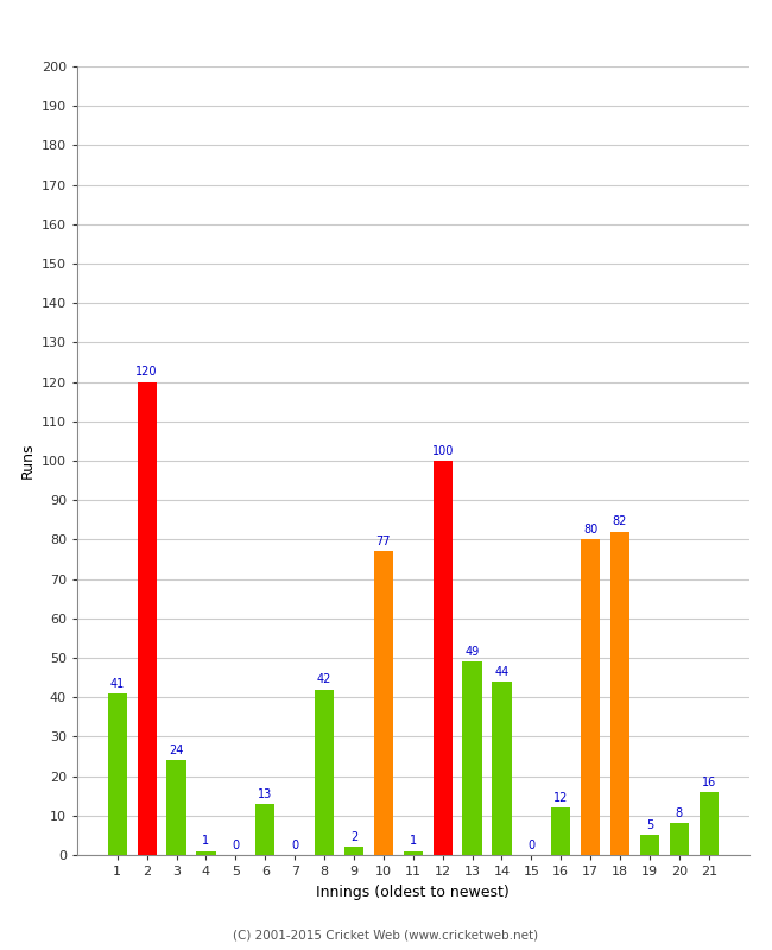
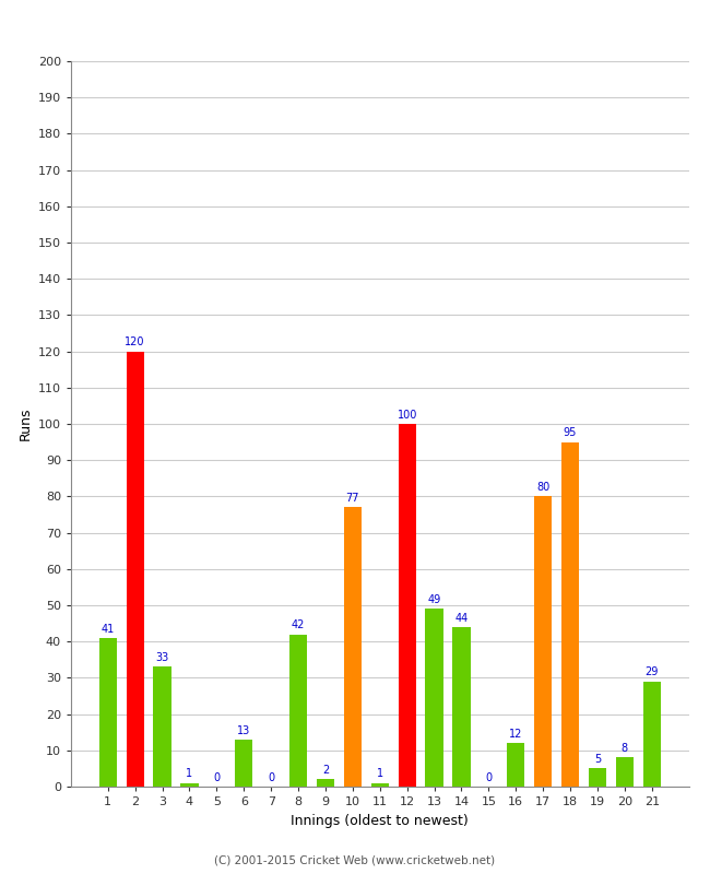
3: 24 -> 33
18: 82 -> 95
21: 16 -> 29
